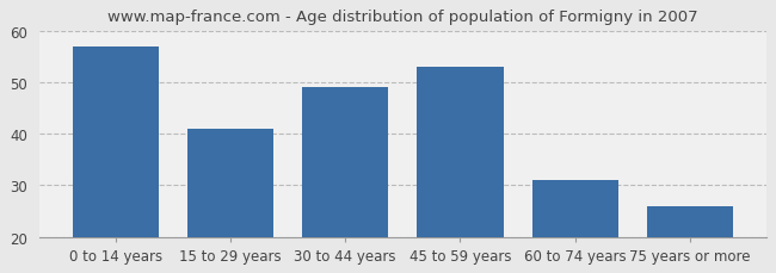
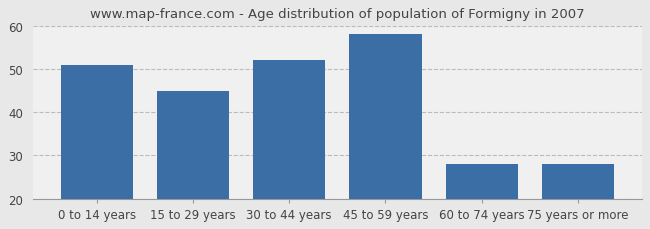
0 to 14 years: 57 -> 51
15 to 29 years: 41 -> 45
30 to 44 years: 49 -> 52
45 to 59 years: 53 -> 58
60 to 74 years: 31 -> 28
75 years or more: 26 -> 28
